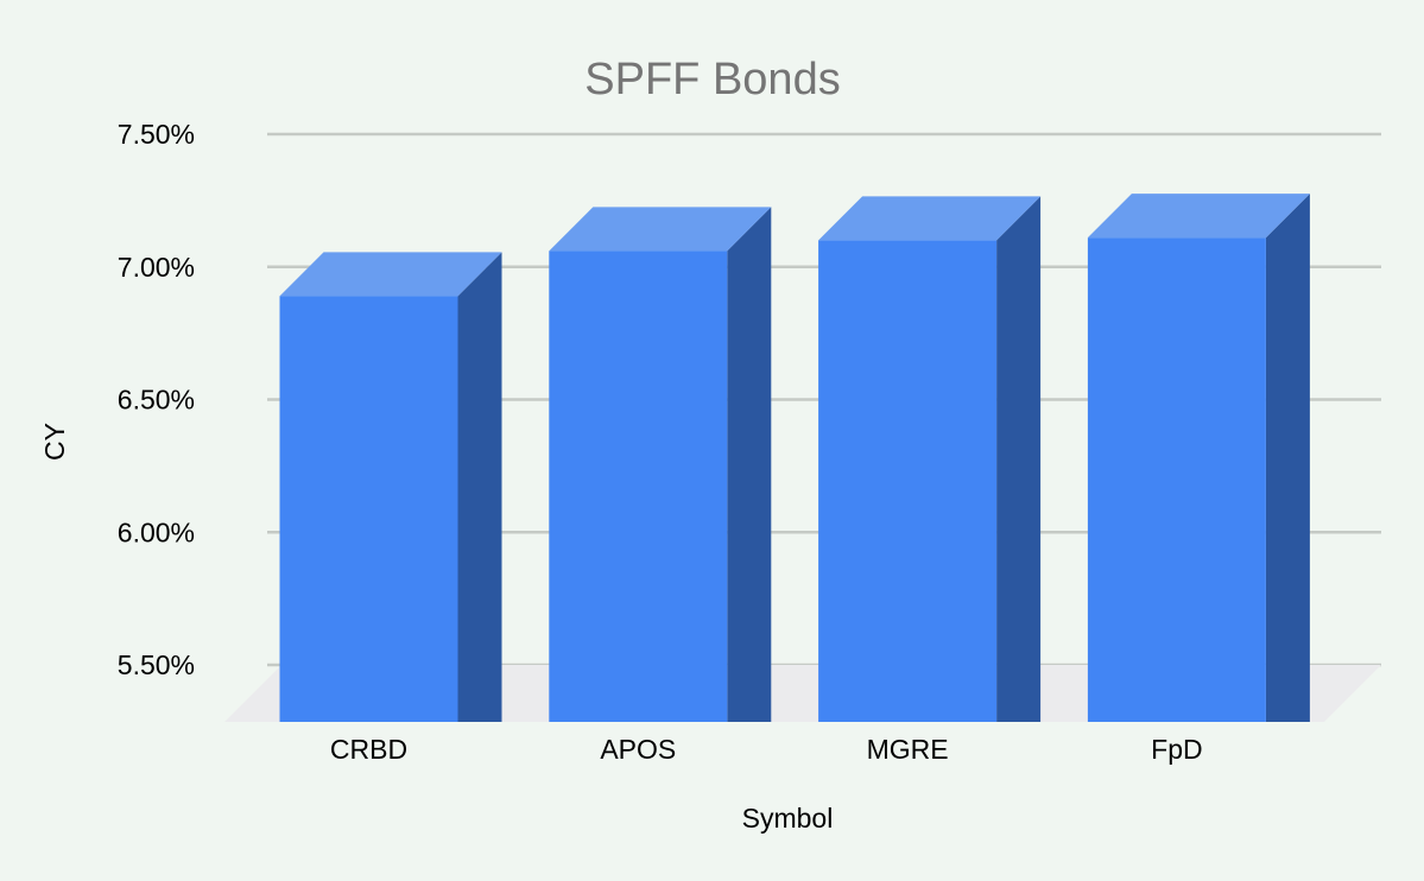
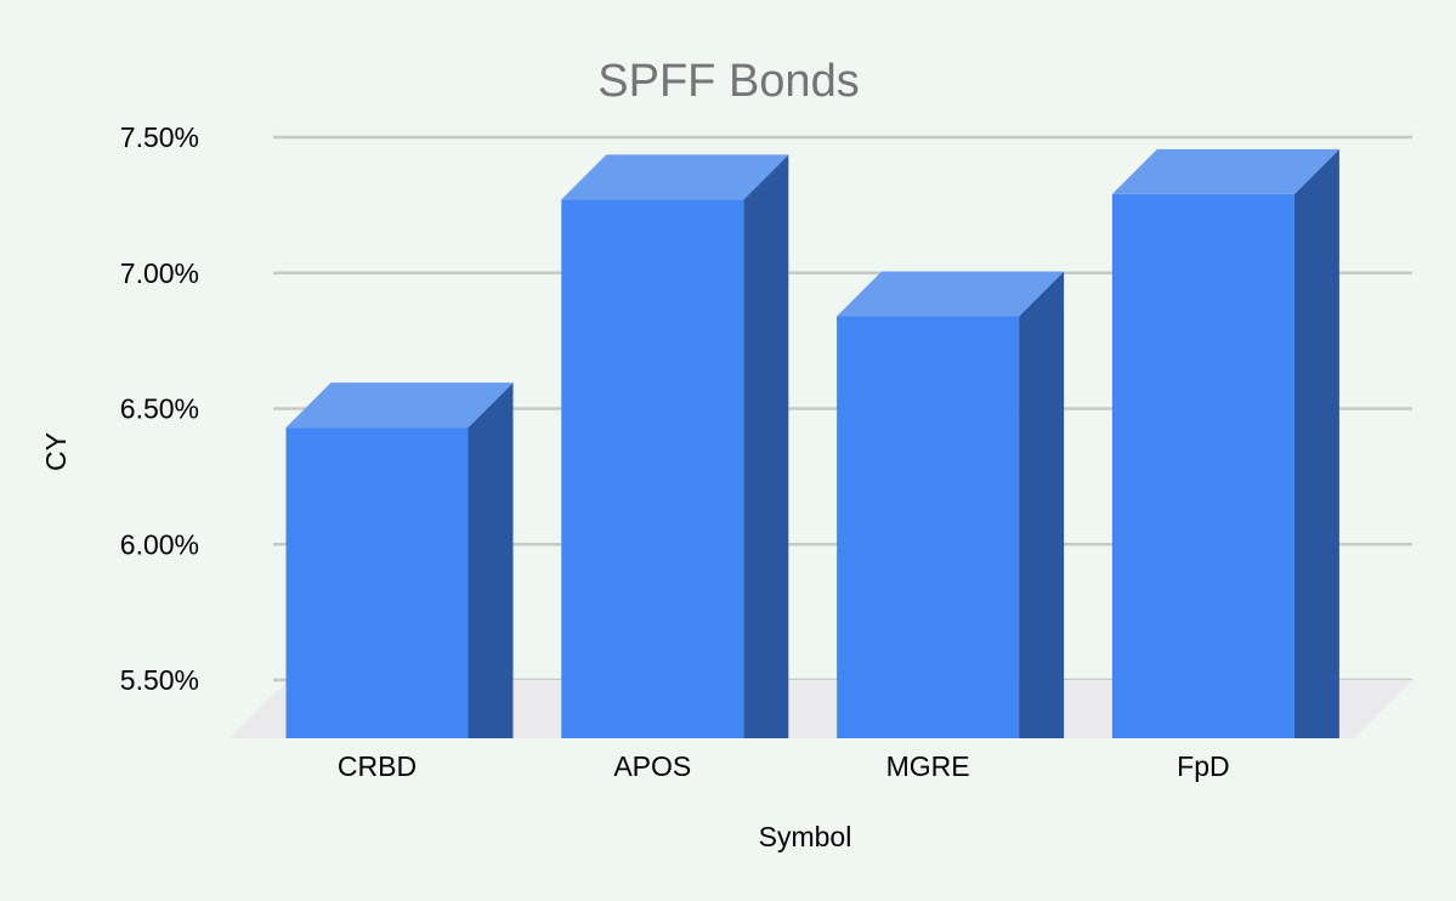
CRBD: 6.89% -> 6.43%
APOS: 7.06% -> 7.27%
MGRE: 7.10% -> 6.84%
FpD: 7.11% -> 7.29%
